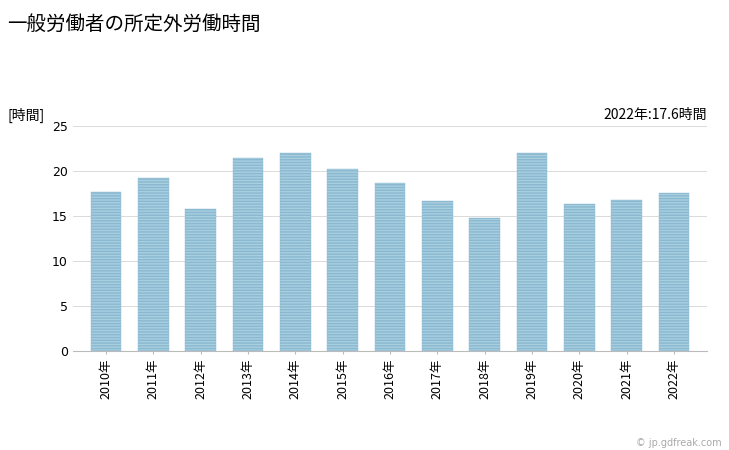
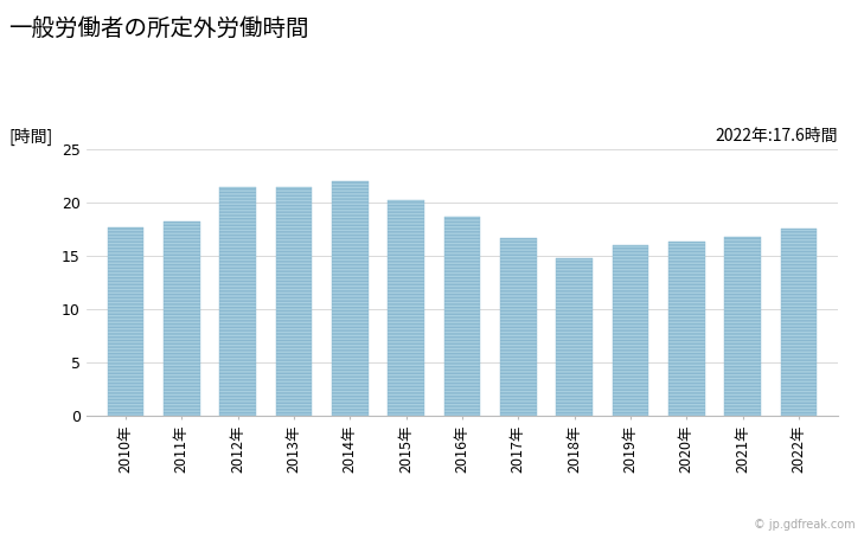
2011年: 19.2 -> 18.2
2012年: 15.8 -> 21.5
2019年: 22.0 -> 16.0
